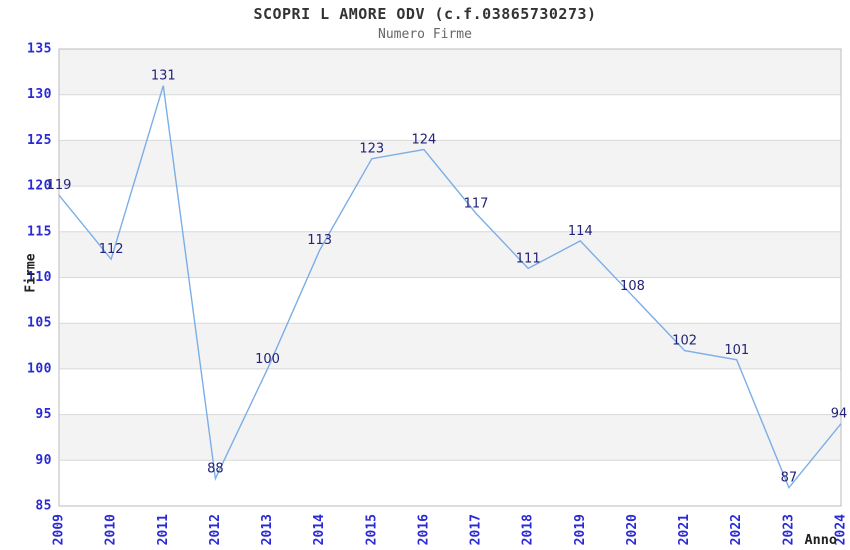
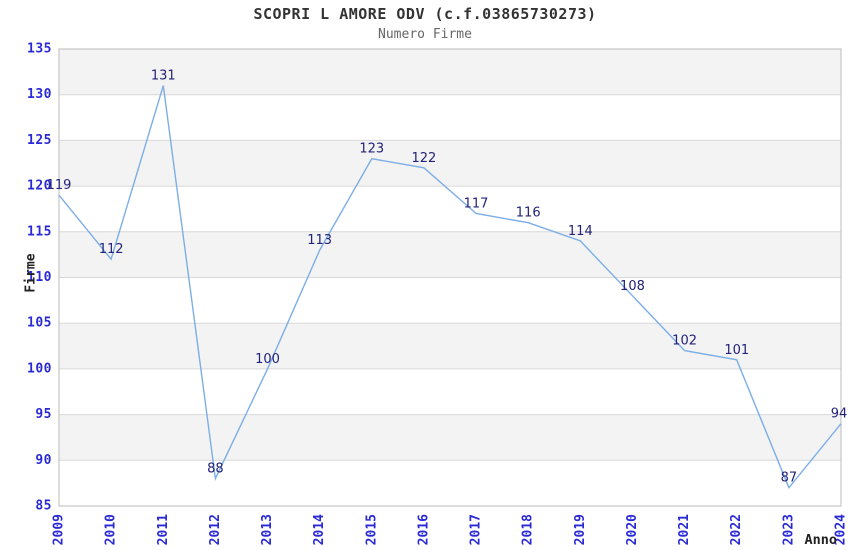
2016: 124 -> 122
2018: 111 -> 116
